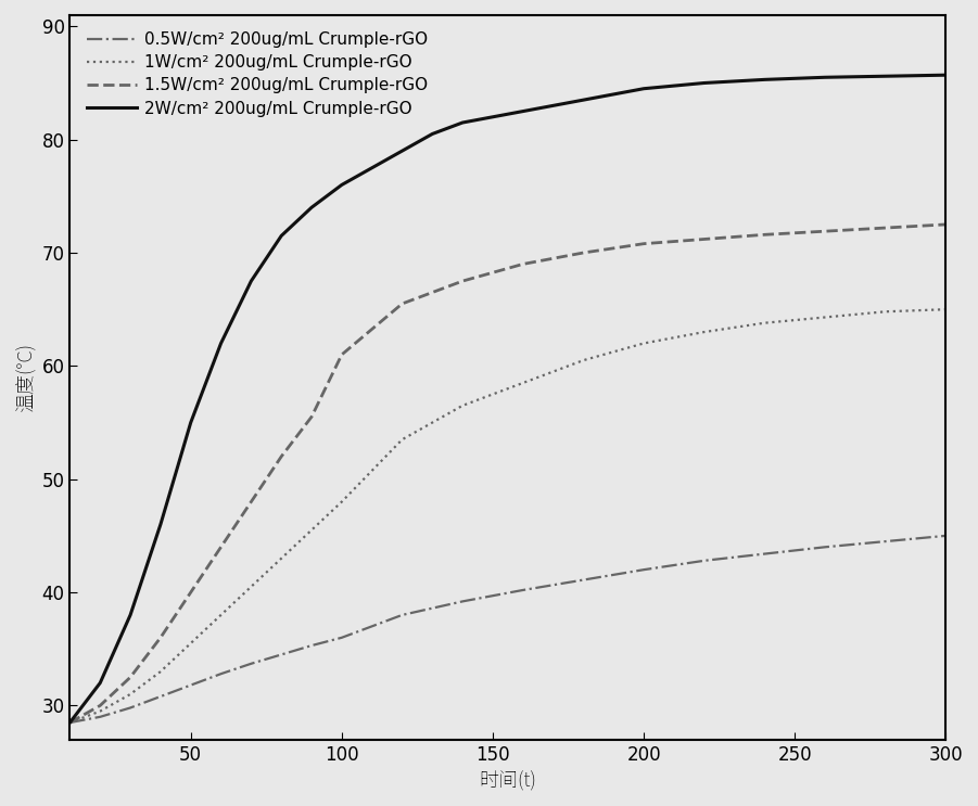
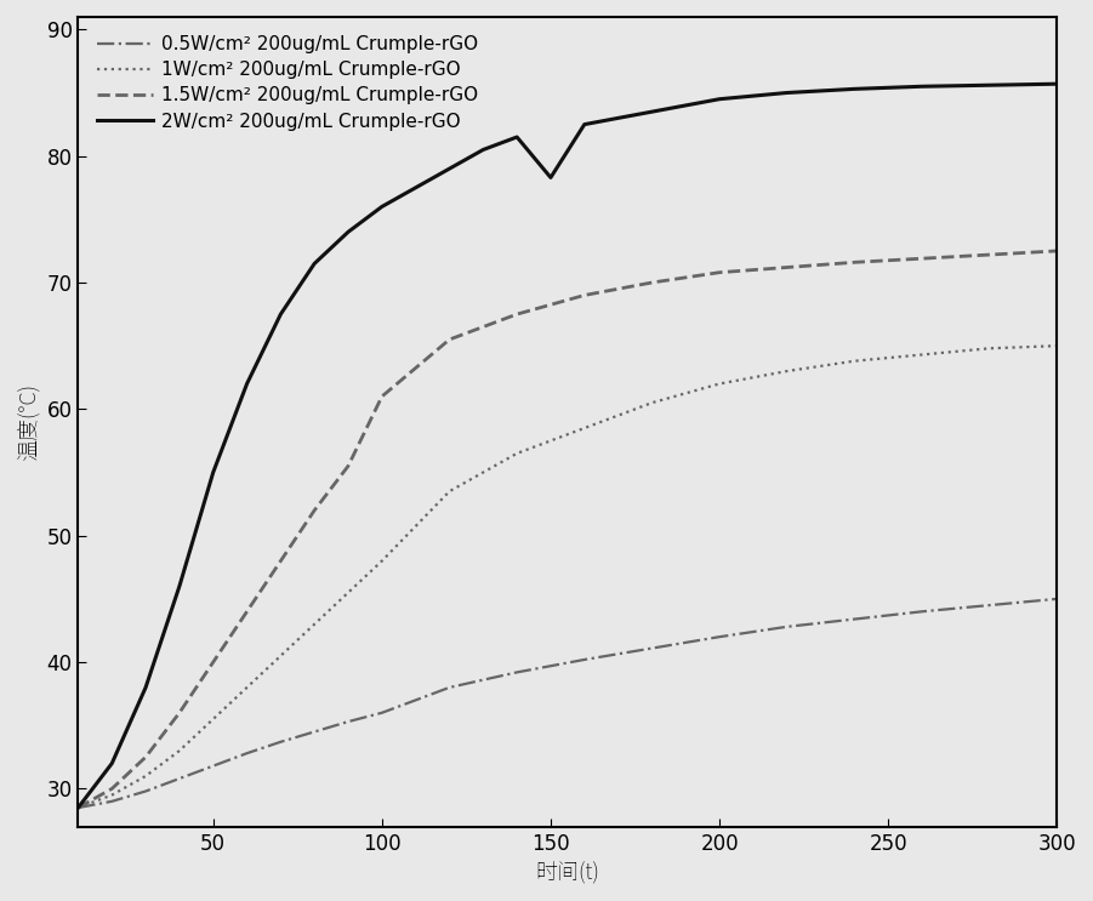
2W/cm² 200ug/mL Crumple-rGO/150: 82.0 -> 78.3
